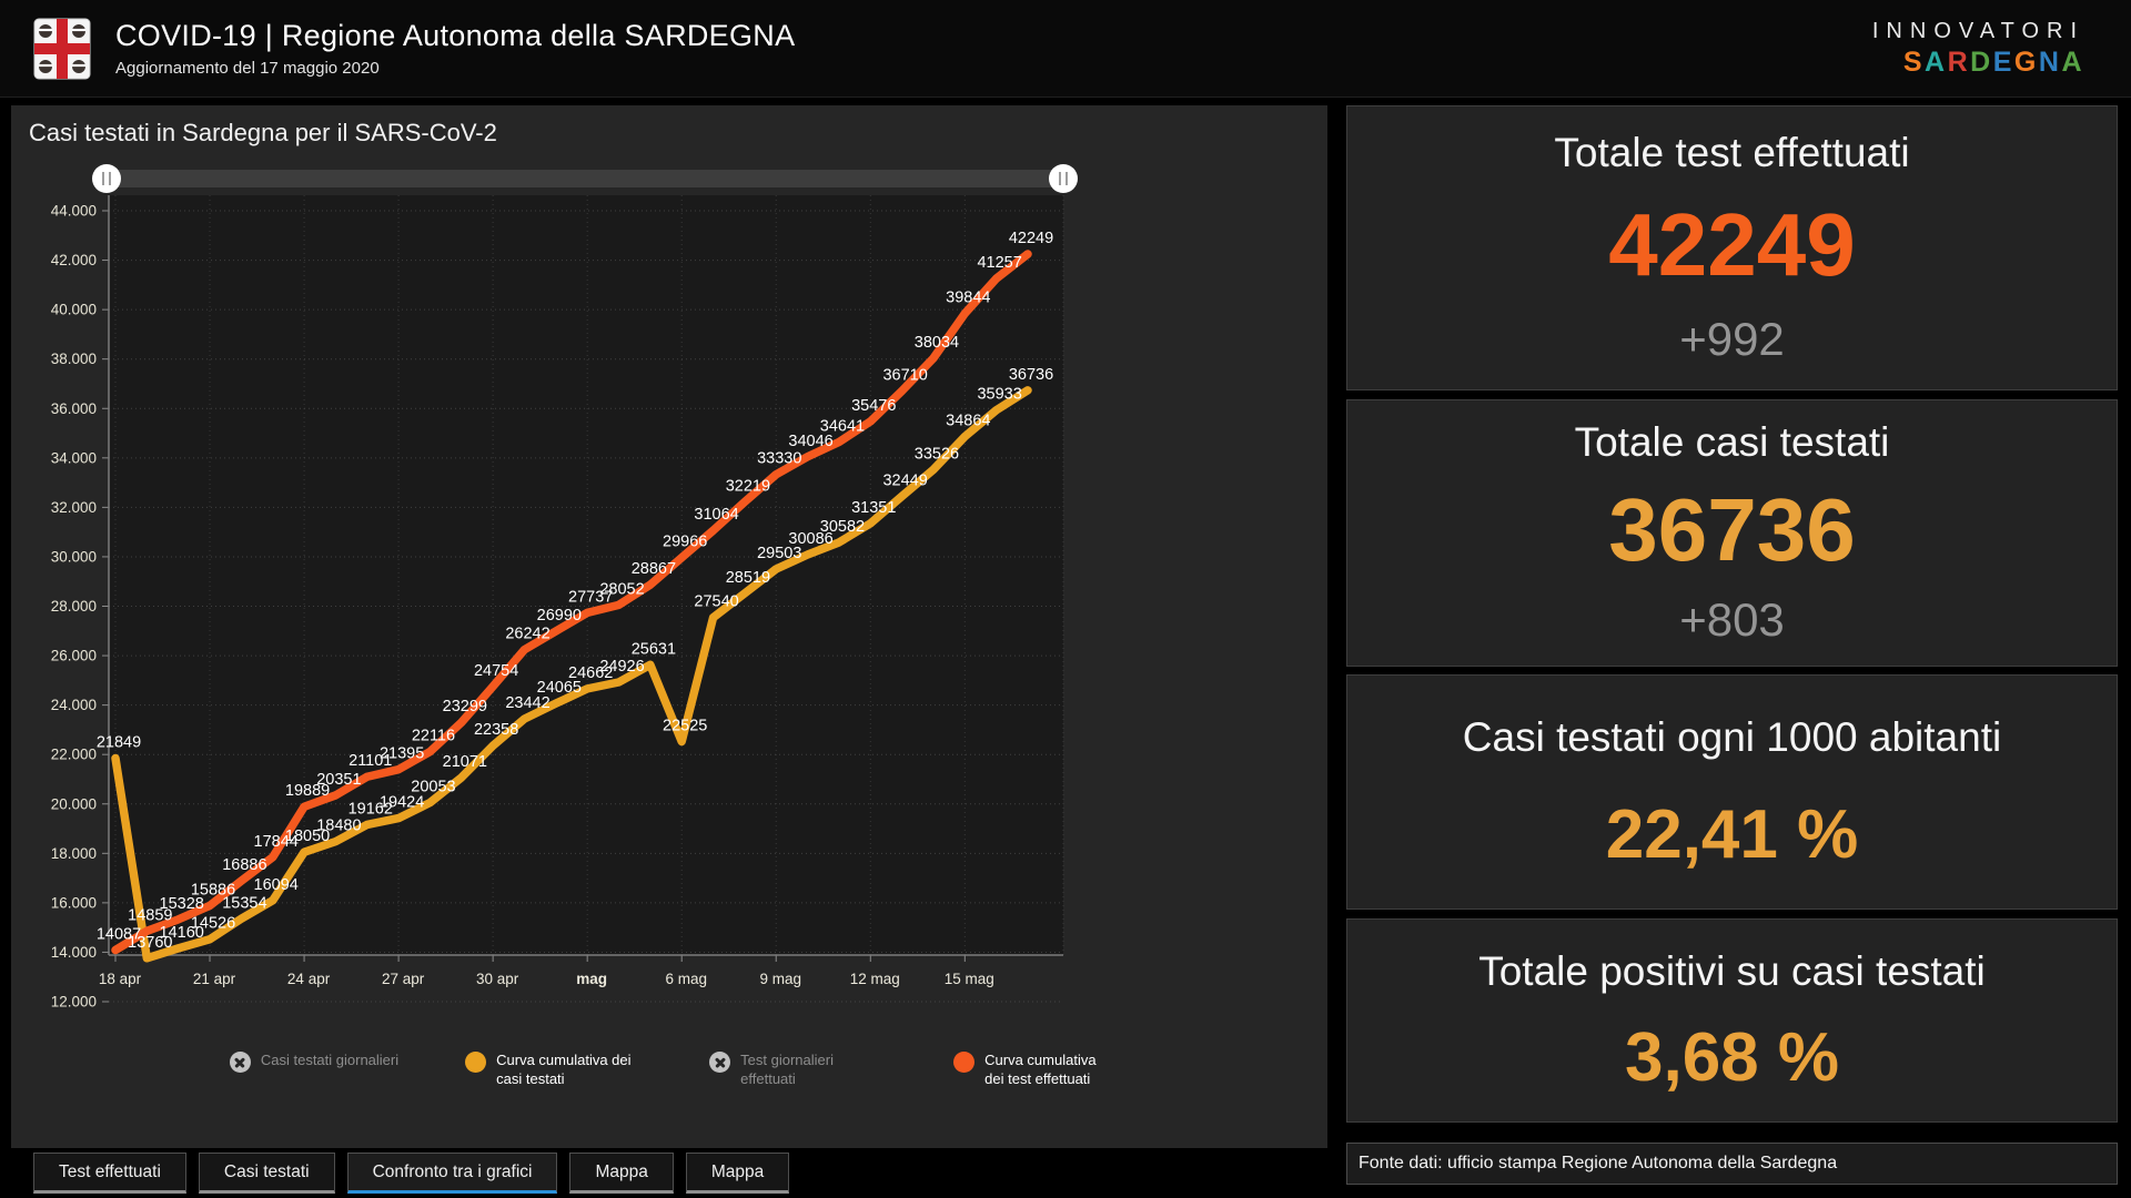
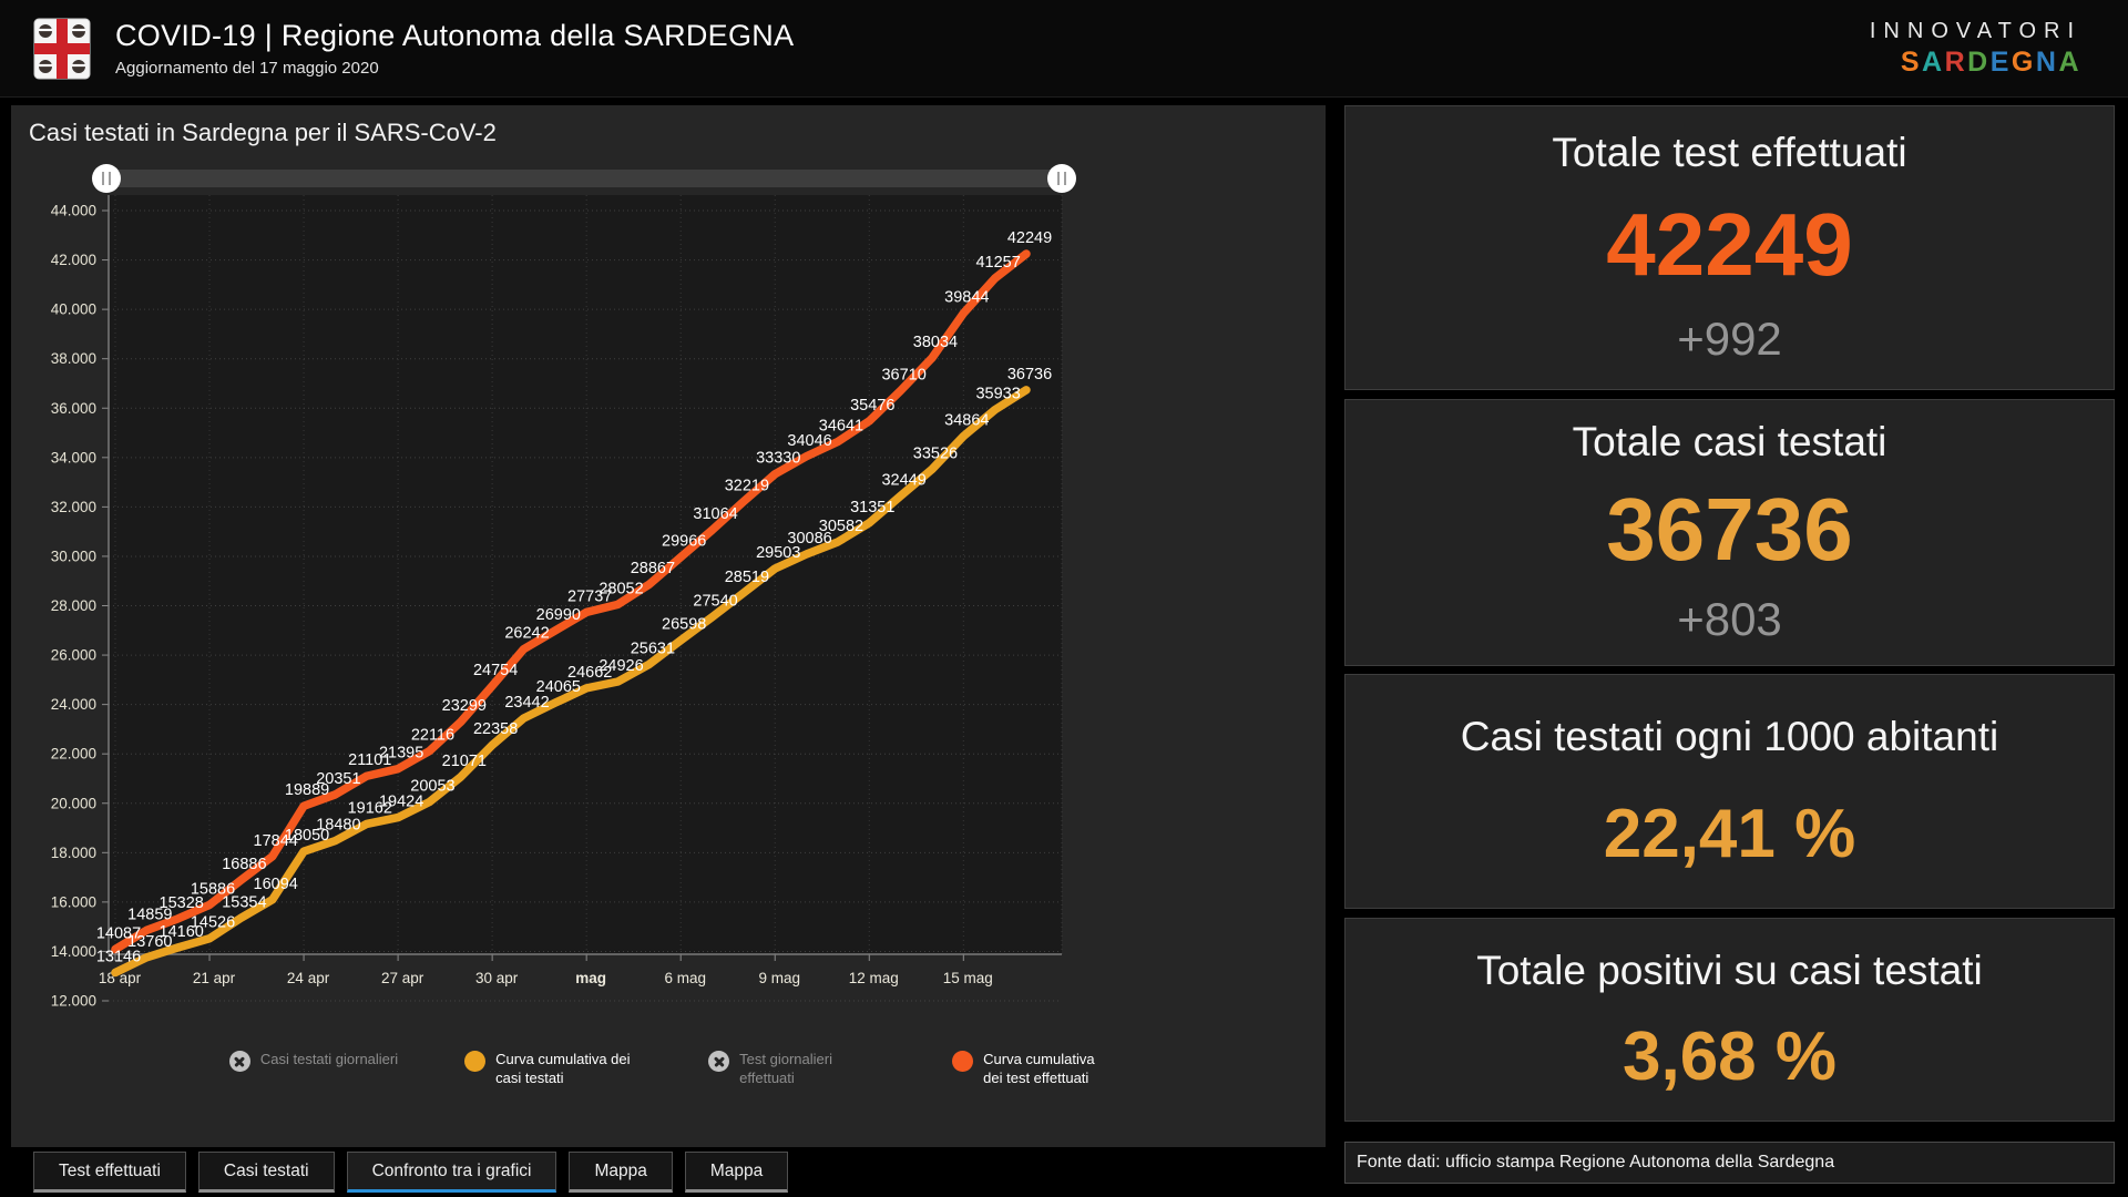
Curva cumulativa dei casi testati/18 apr: 21849 -> 13146
Curva cumulativa dei casi testati/6 mag: 22525 -> 26598
